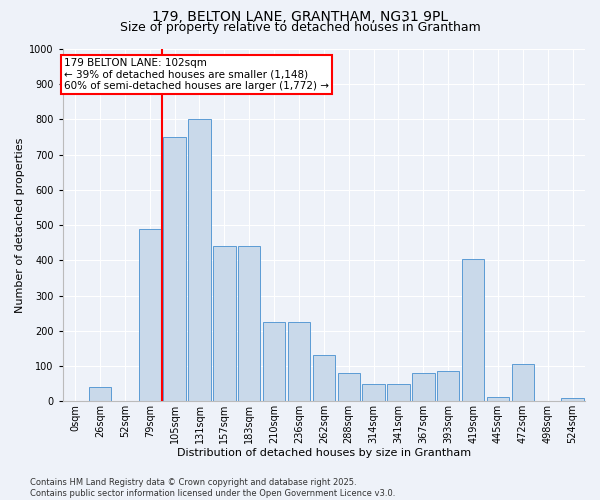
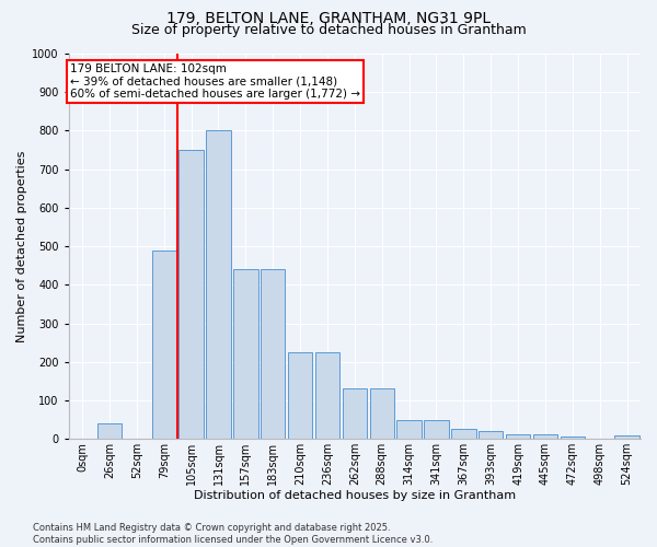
288sqm: 80 -> 130
367sqm: 80 -> 25
393sqm: 85 -> 20
419sqm: 405 -> 12
472sqm: 105 -> 5
